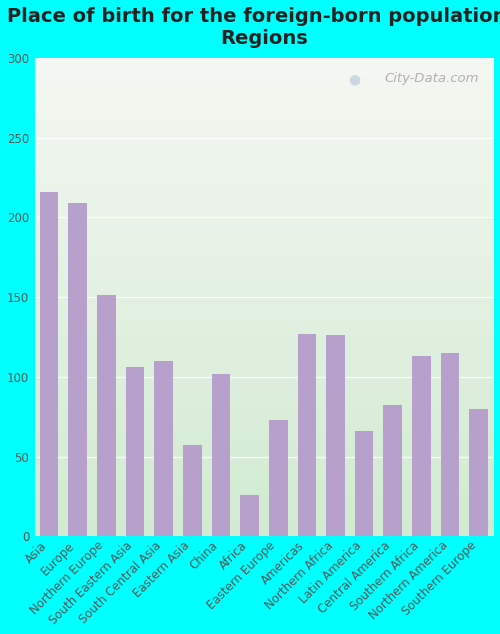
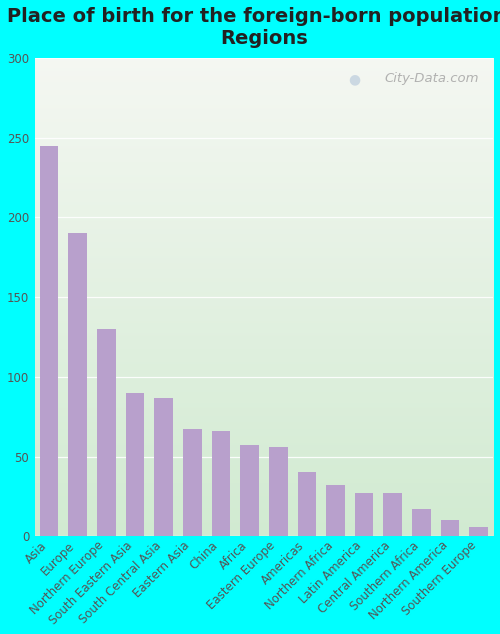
Asia: 216 -> 245
Europe: 209 -> 190
Northern Europe: 151 -> 130
South Eastern Asia: 106 -> 90
South Central Asia: 110 -> 87
Eastern Asia: 57 -> 67
China: 102 -> 66
Africa: 26 -> 57
Eastern Europe: 73 -> 56
Americas: 127 -> 40
Northern Africa: 126 -> 32
Latin America: 66 -> 27
Central America: 82 -> 27
Southern Africa: 113 -> 17
Northern America: 115 -> 10
Southern Europe: 80 -> 6
